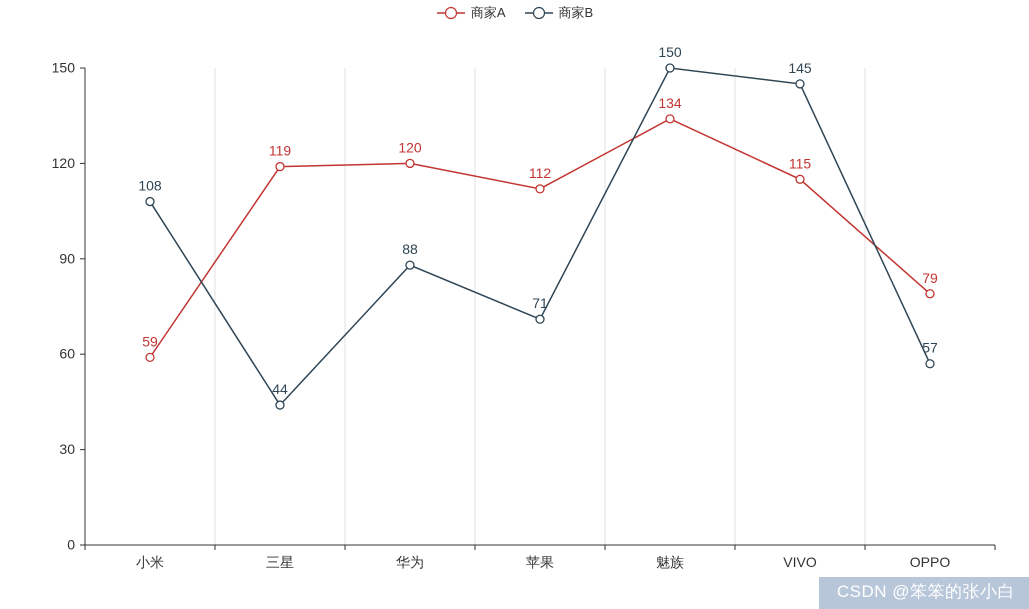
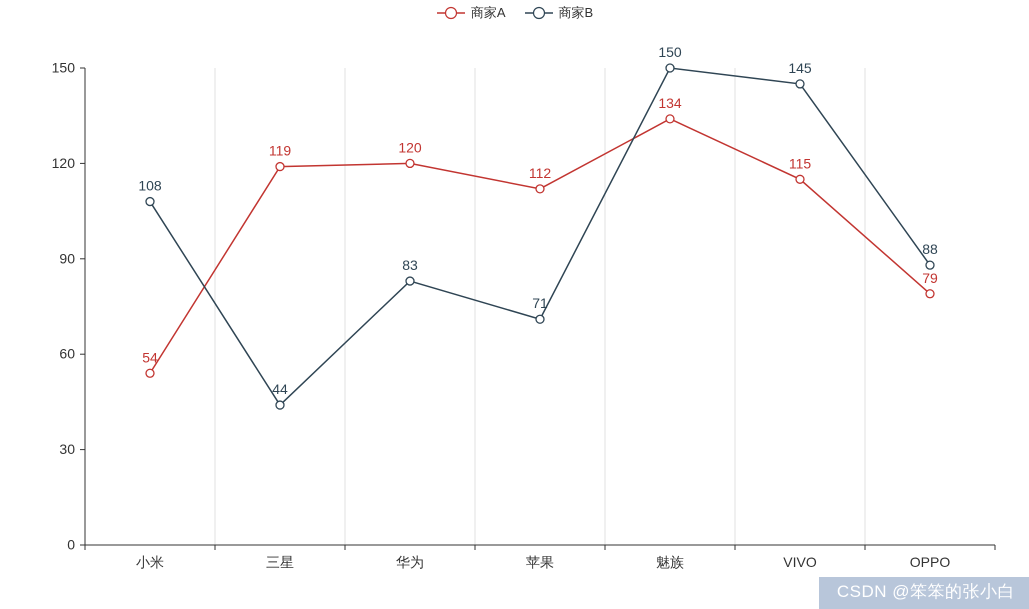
商家A/小米: 59 -> 54
商家B/华为: 88 -> 83
商家B/OPPO: 57 -> 88
